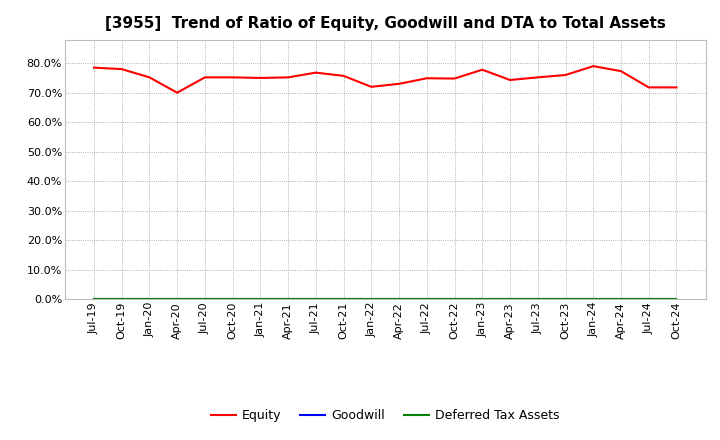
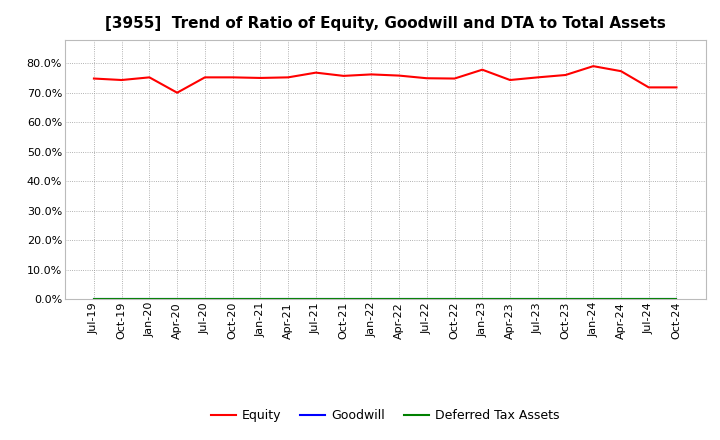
Equity/Jul-19: 78.5% -> 74.8%
Equity/Oct-19: 78.0% -> 74.3%
Equity/Jan-22: 72.0% -> 76.2%
Equity/Apr-22: 73.0% -> 75.8%
